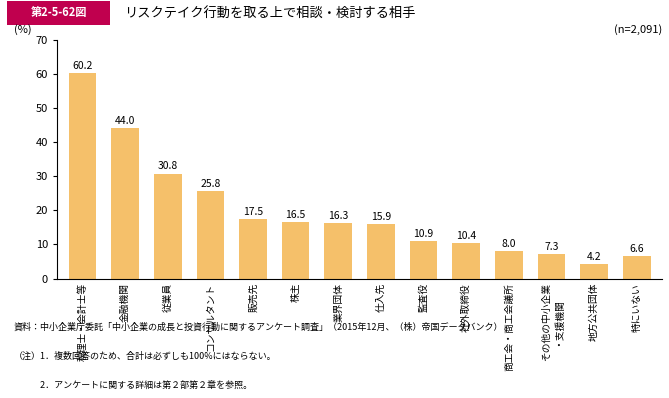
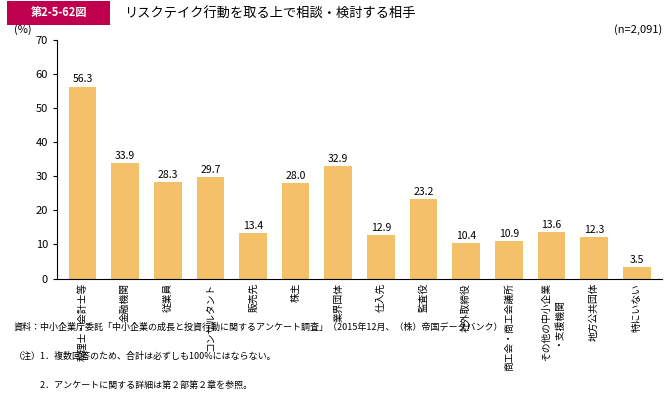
税理士・会計士等: 60.2 -> 56.3
金融機関: 44.0 -> 33.9
従業員: 30.8 -> 28.3
コンサルタント: 25.8 -> 29.7
販売先: 17.5 -> 13.4
株主: 16.5 -> 28.0
業界団体: 16.3 -> 32.9
仕入先: 15.9 -> 12.9
監査役: 10.9 -> 23.2
商工会・商工会議所: 8.0 -> 10.9
その他の中小企業 ・支援機関: 7.3 -> 13.6
地方公共団体: 4.2 -> 12.3
特にいない: 6.6 -> 3.5
